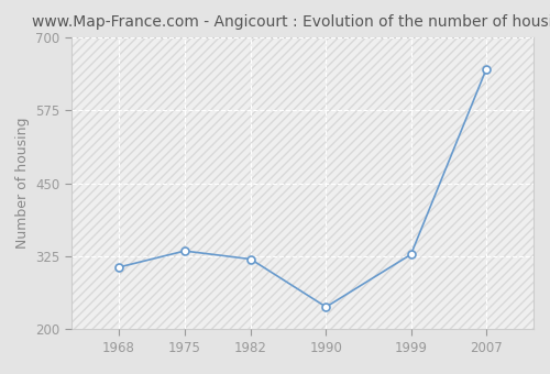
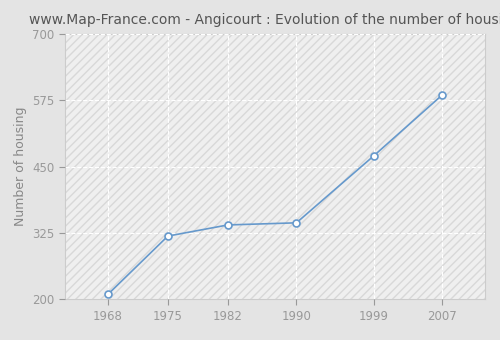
1968: 306 -> 209
1975: 334 -> 319
1982: 320 -> 340
1990: 238 -> 344
1999: 328 -> 470
2007: 646 -> 585
